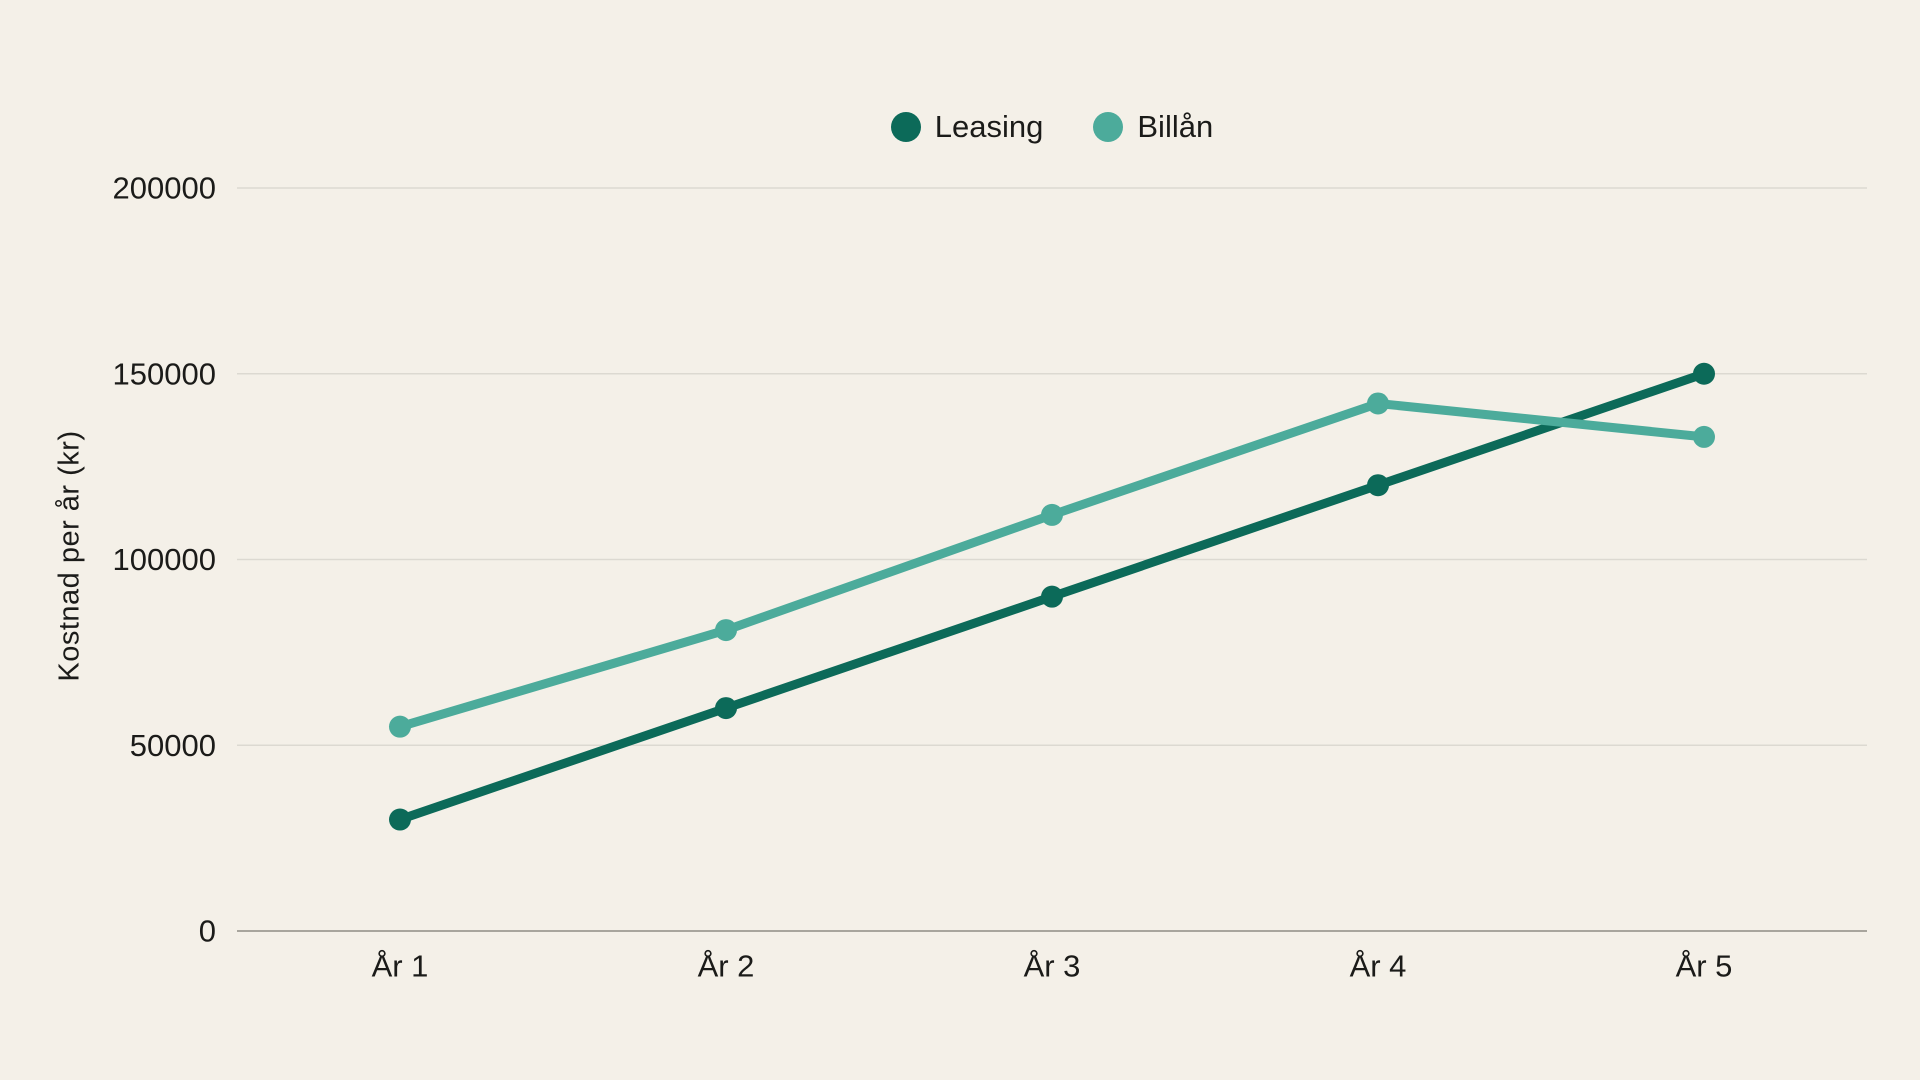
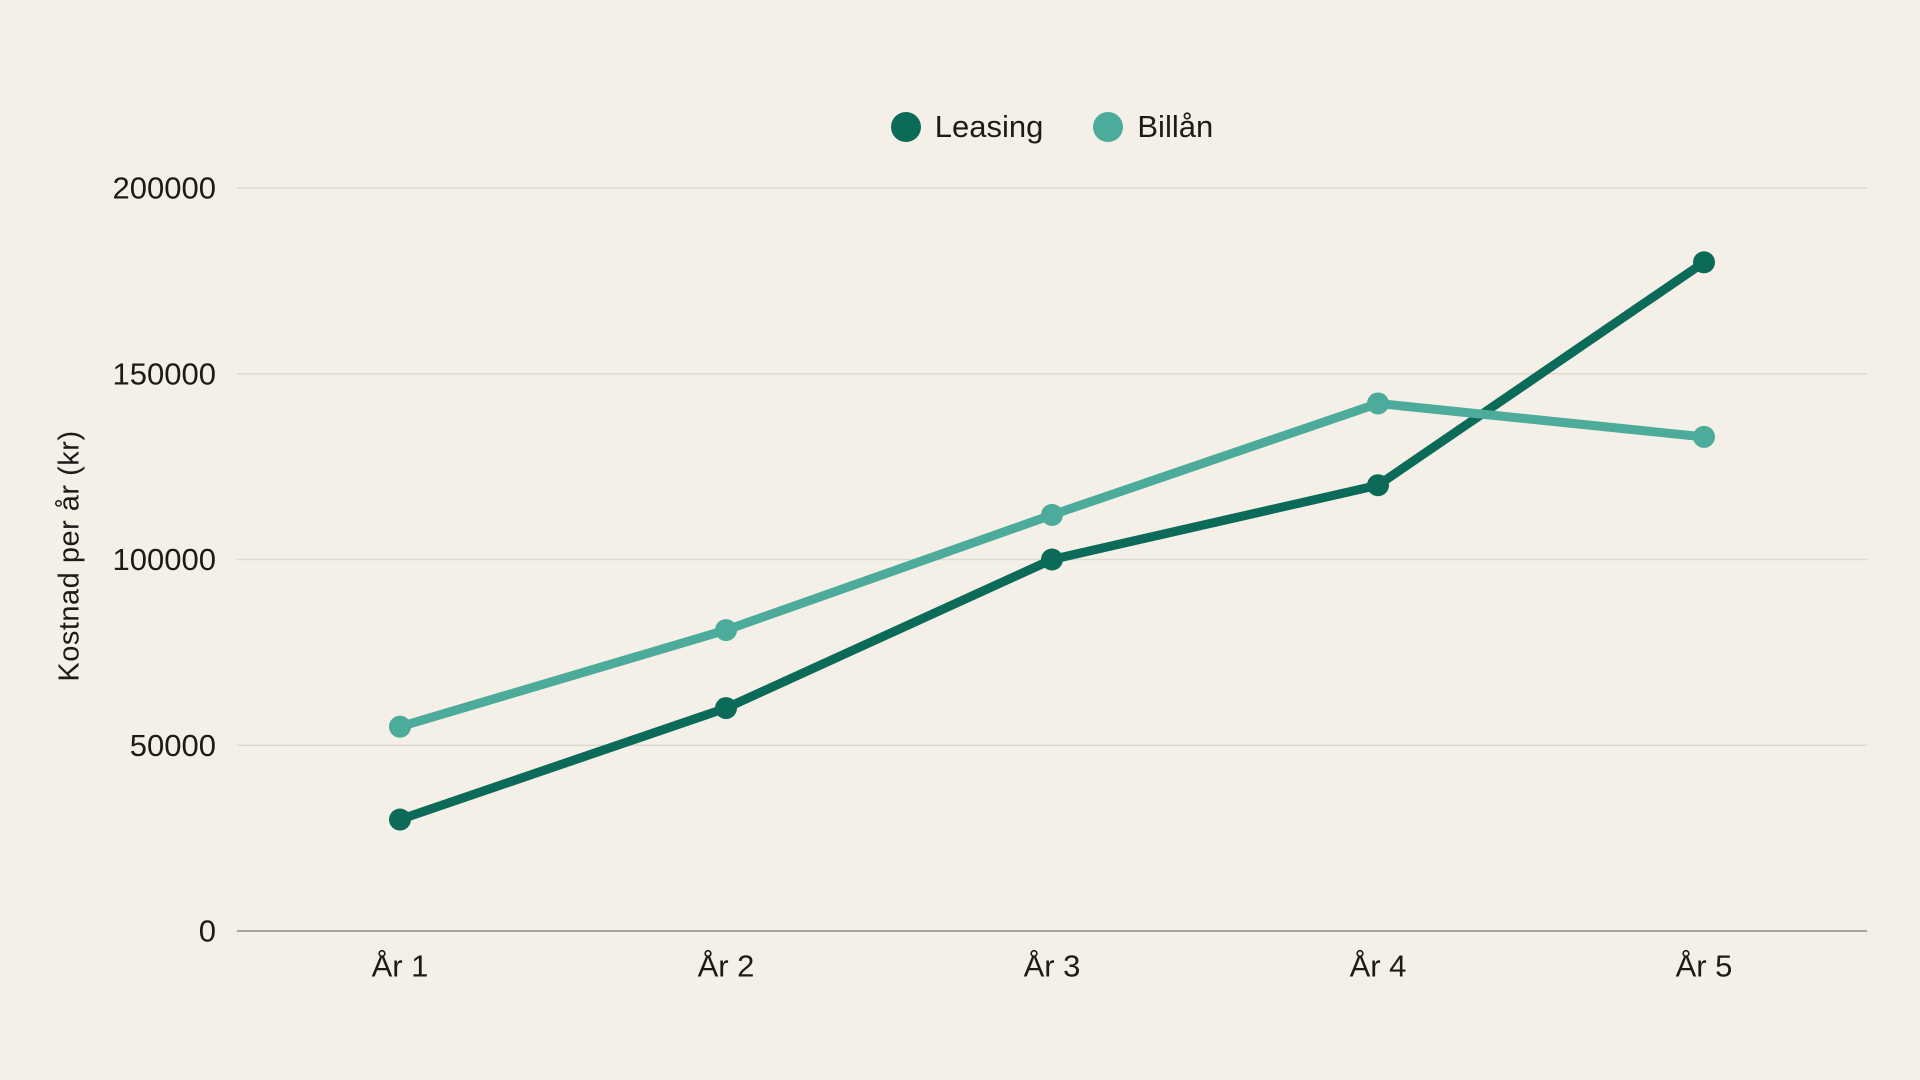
Leasing/År 3: 90000 -> 100000
Leasing/År 5: 150000 -> 180000
